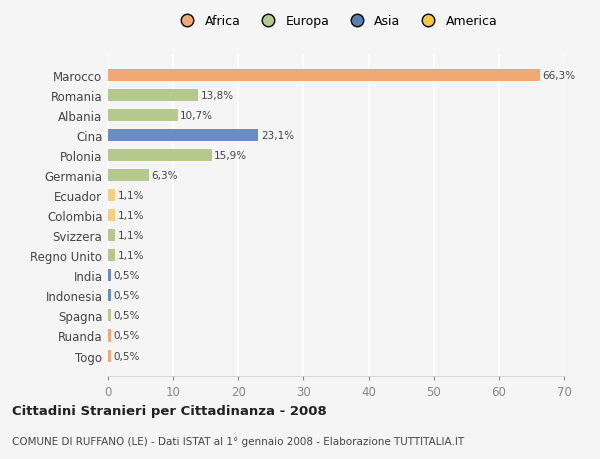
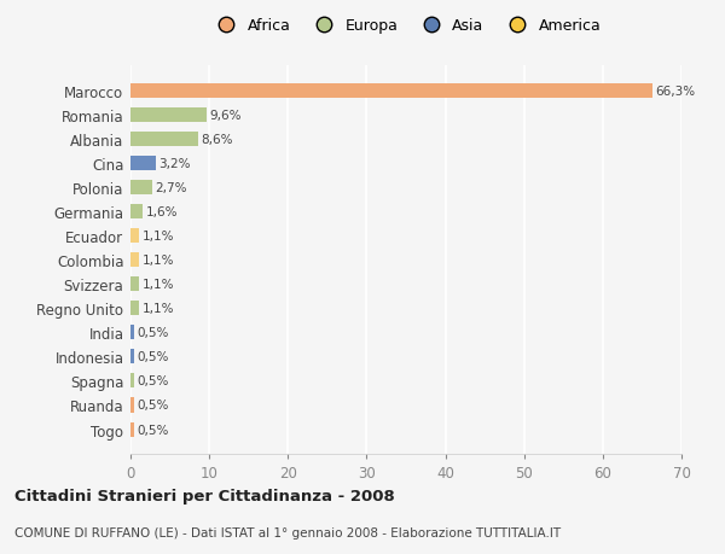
Romania: 13,8% -> 9,6%
Albania: 10,7% -> 8,6%
Cina: 23,1% -> 3,2%
Polonia: 15,9% -> 2,7%
Germania: 6,3% -> 1,6%
